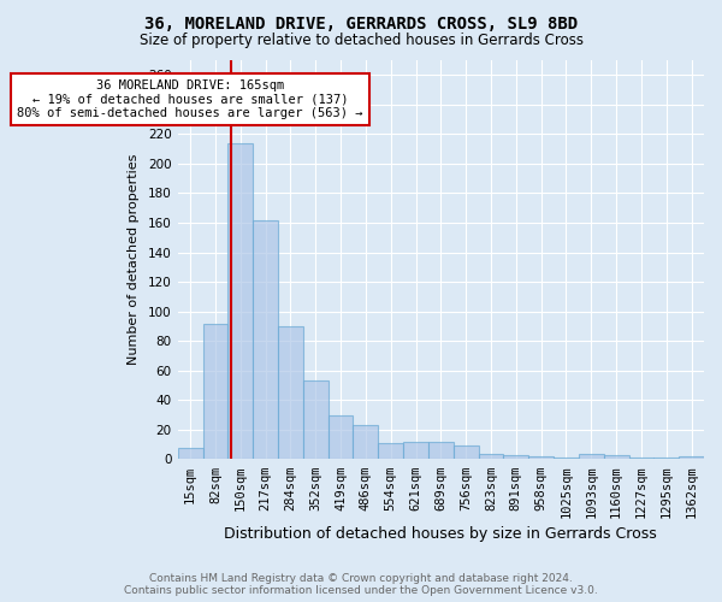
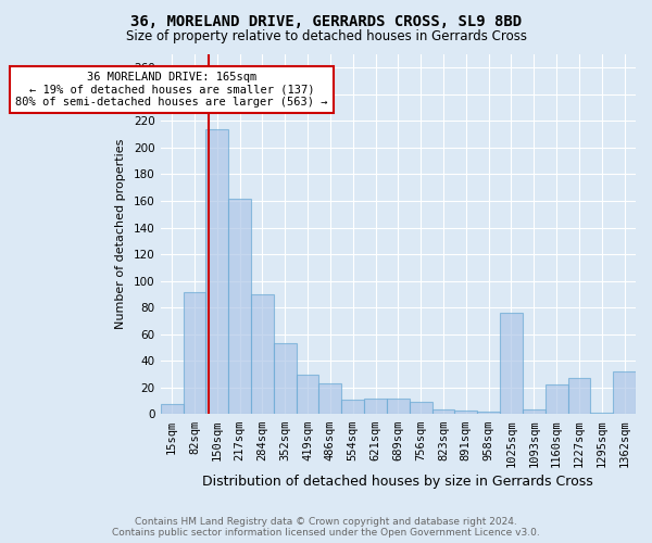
1025sqm: 1 -> 76
1160sqm: 3 -> 22
1227sqm: 1 -> 27
1362sqm: 2 -> 32
